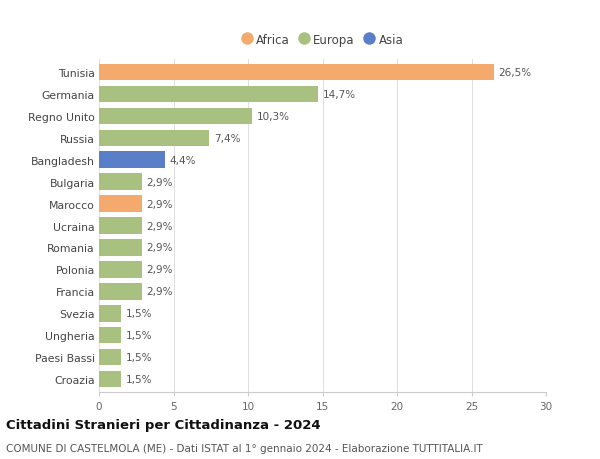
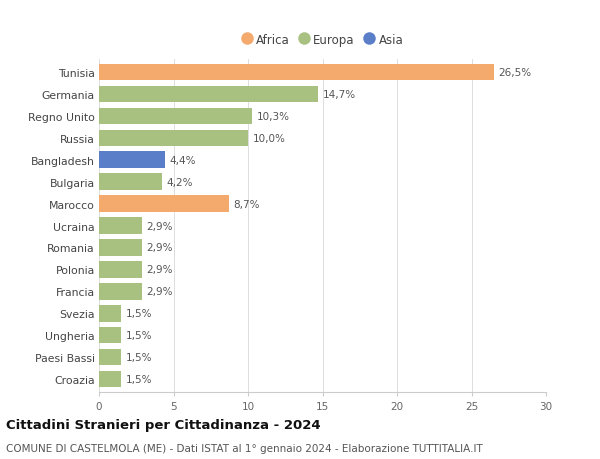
Russia: 7,4% -> 10,0%
Bulgaria: 2,9% -> 4,2%
Marocco: 2,9% -> 8,7%
